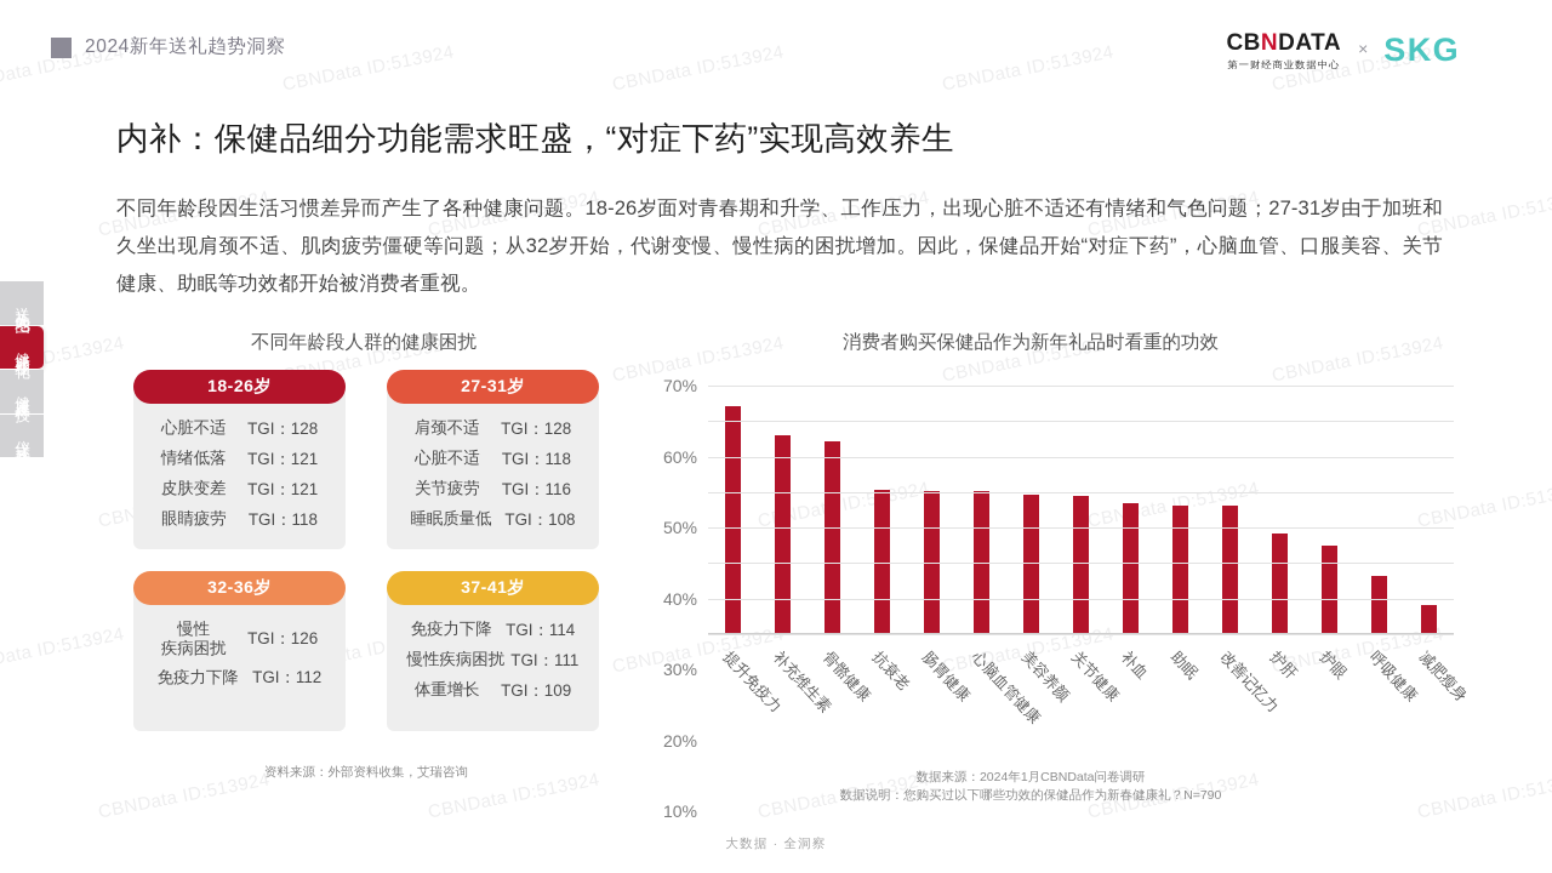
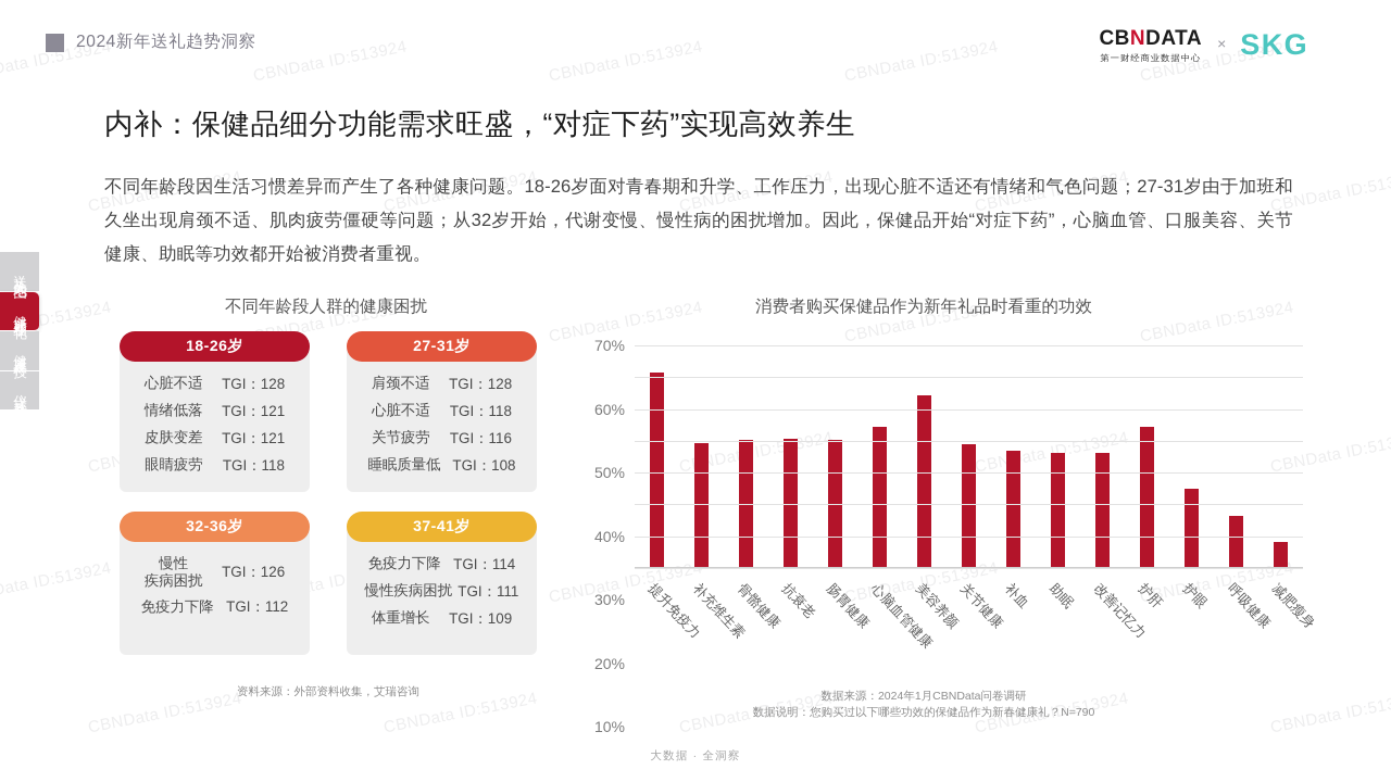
提升免疫力: 64% -> 61%
补充维生素: 56% -> 39%
骨骼健康: 54% -> 40%
心脑血管健康: 40% -> 44%
美容养颜: 39% -> 54%
护肝: 28% -> 44%
